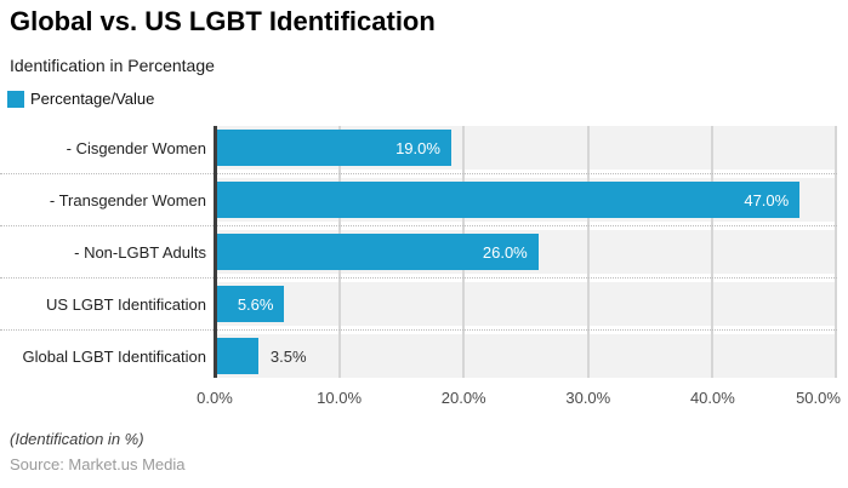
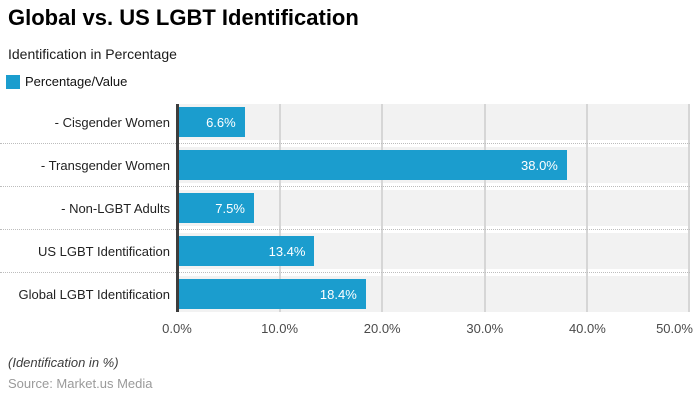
- Cisgender Women: 19.0% -> 6.6%
- Transgender Women: 47.0% -> 38.0%
- Non-LGBT Adults: 26.0% -> 7.5%
US LGBT Identification: 5.6% -> 13.4%
Global LGBT Identification: 3.5% -> 18.4%
